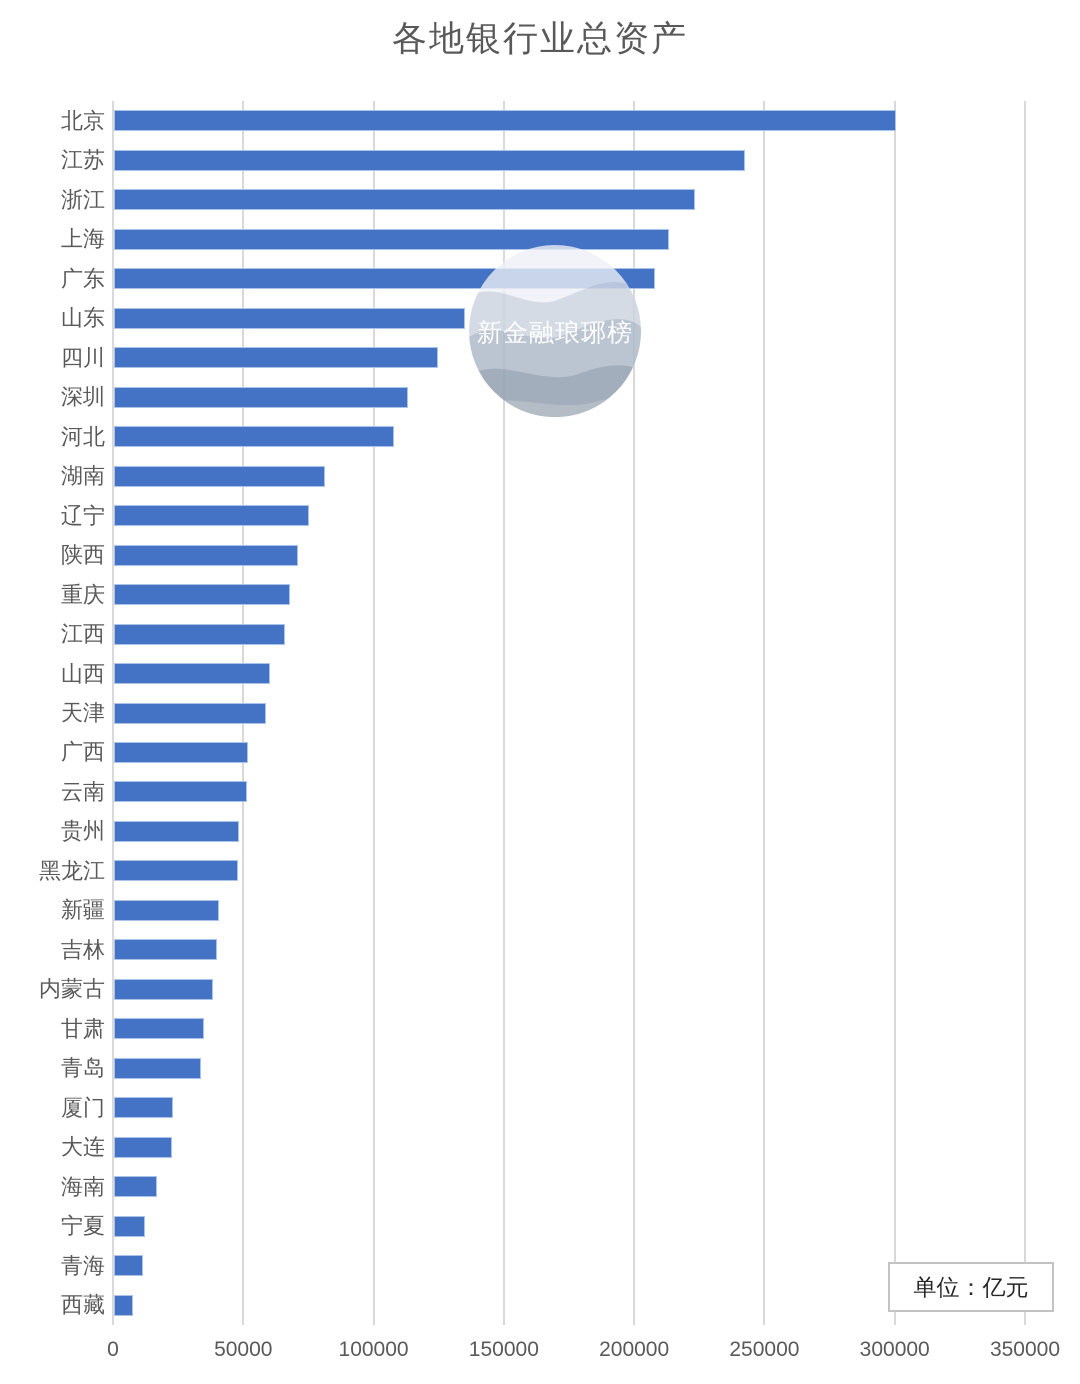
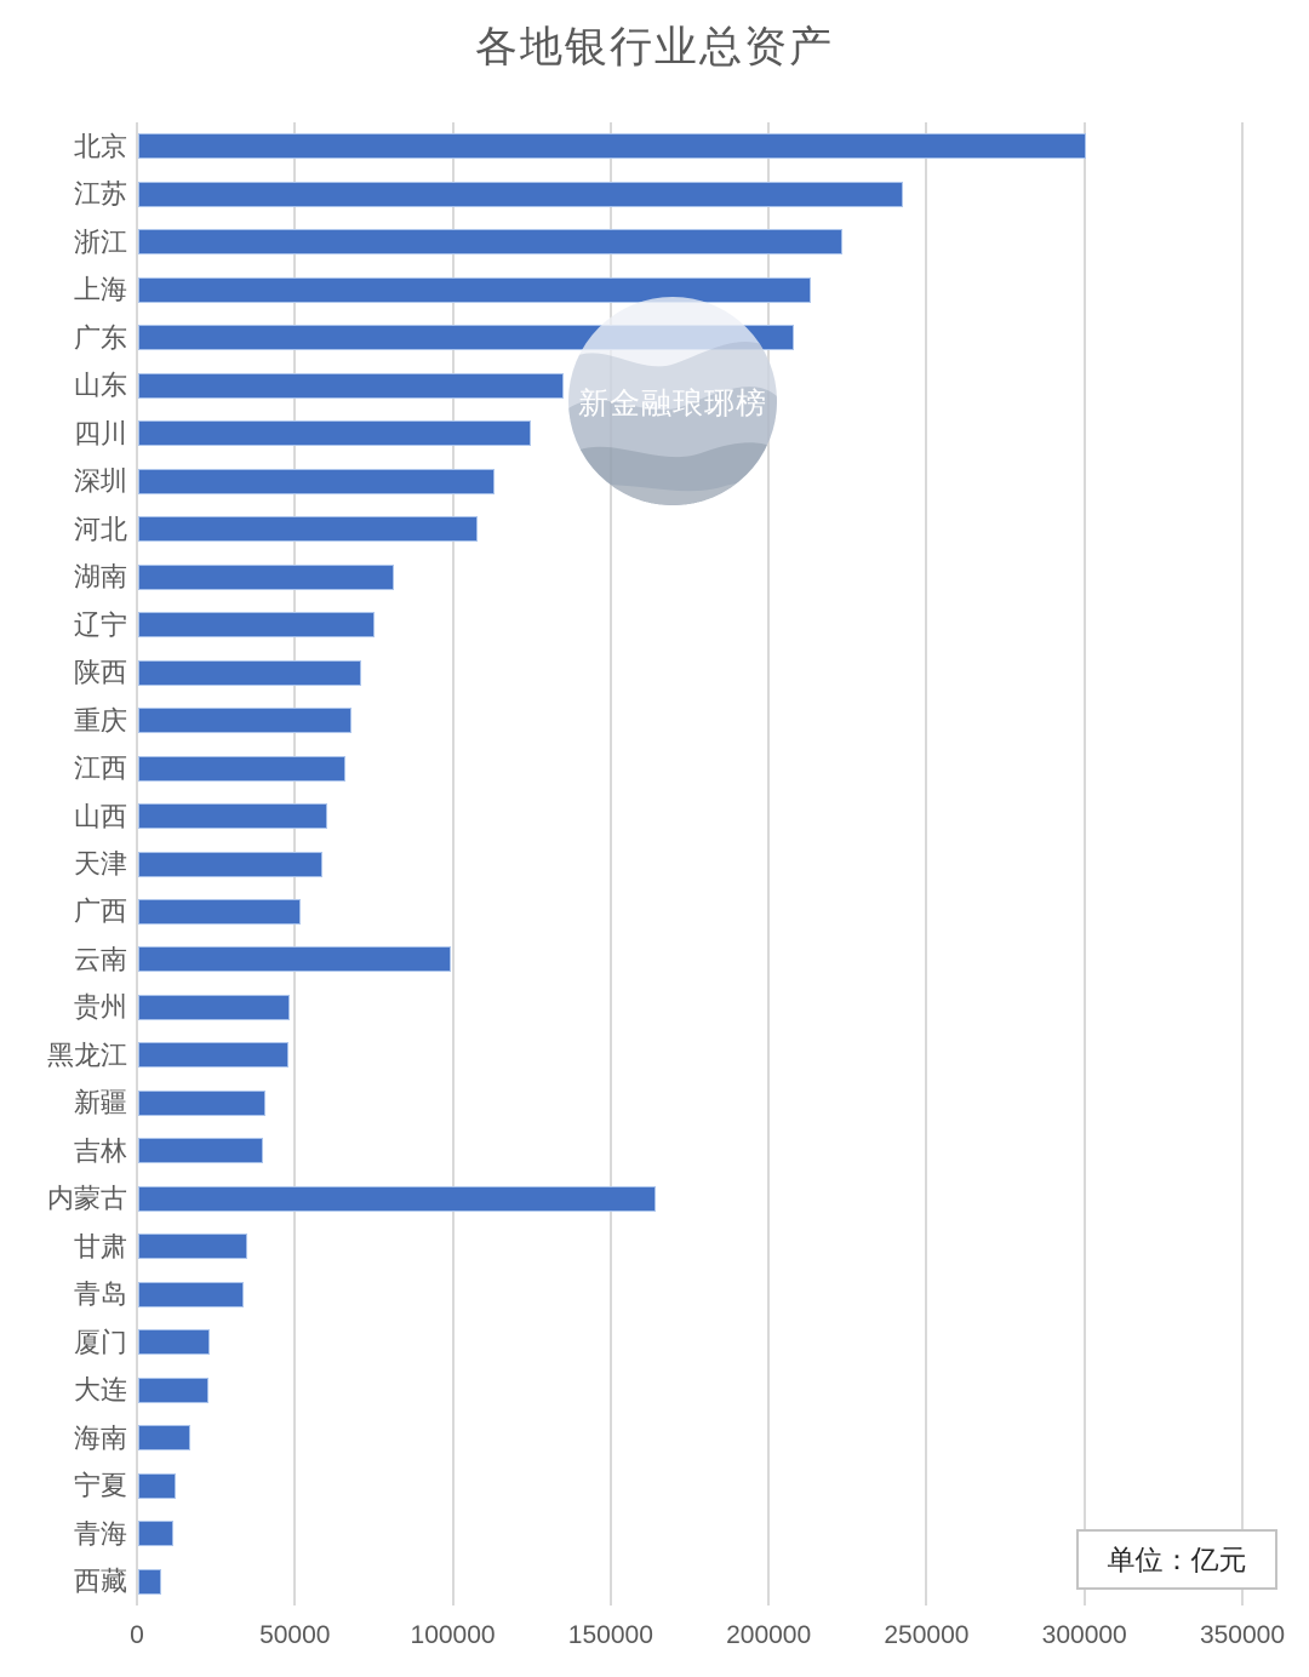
云南: 51000 -> 99000
内蒙古: 38000 -> 164000
